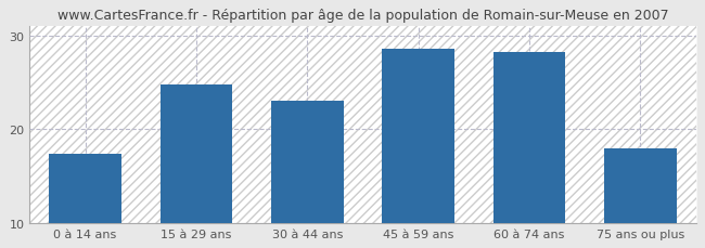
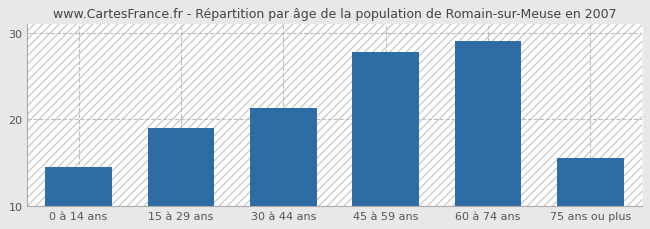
0 à 14 ans: 17.4 -> 14.5
15 à 29 ans: 24.8 -> 19.0
30 à 44 ans: 23.0 -> 21.3
45 à 59 ans: 28.6 -> 27.8
60 à 74 ans: 28.2 -> 29.1
75 ans ou plus: 18.0 -> 15.5
